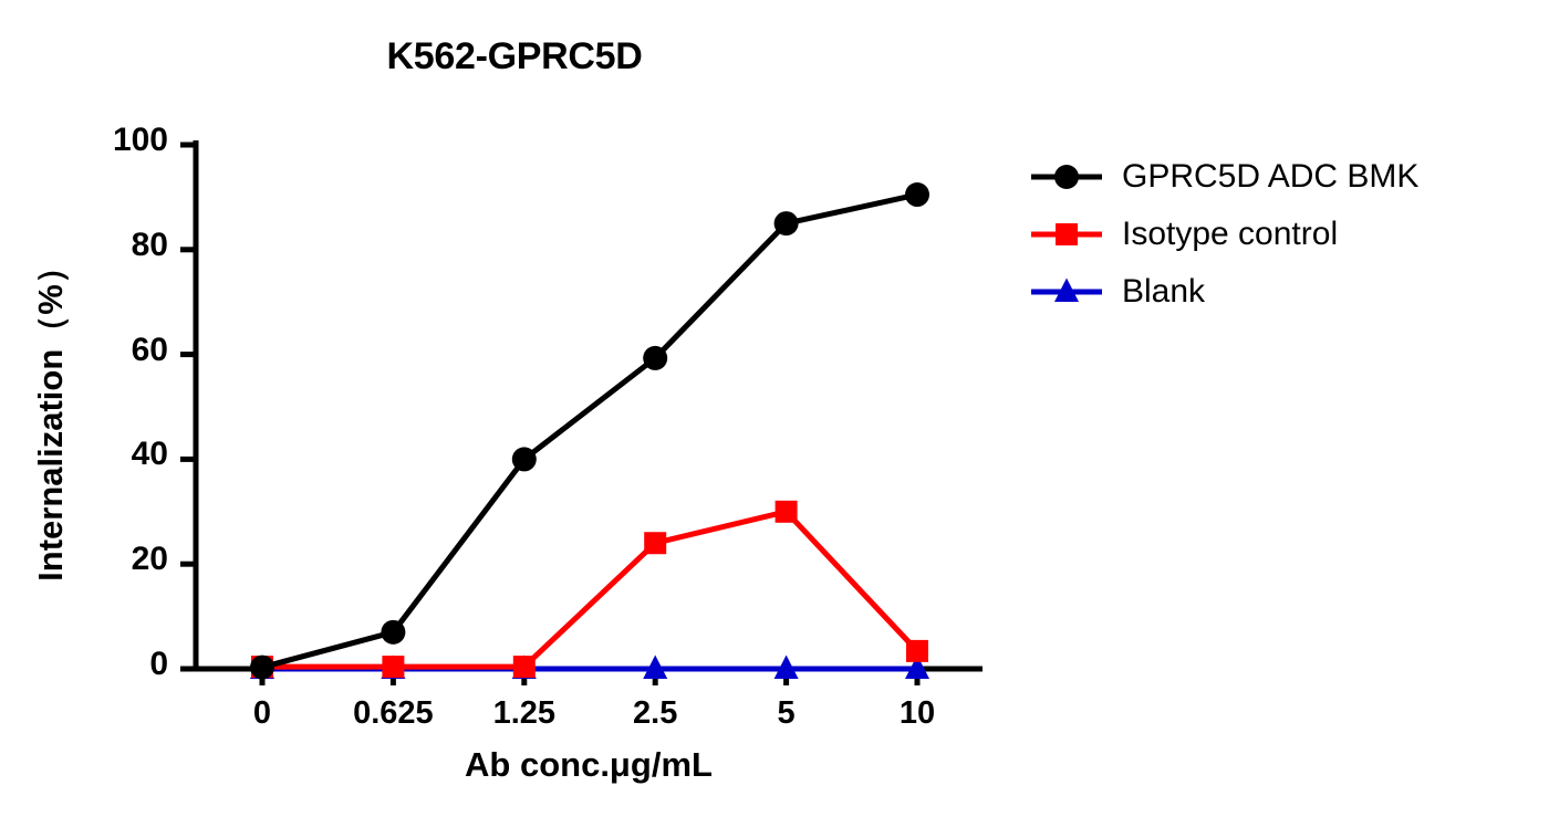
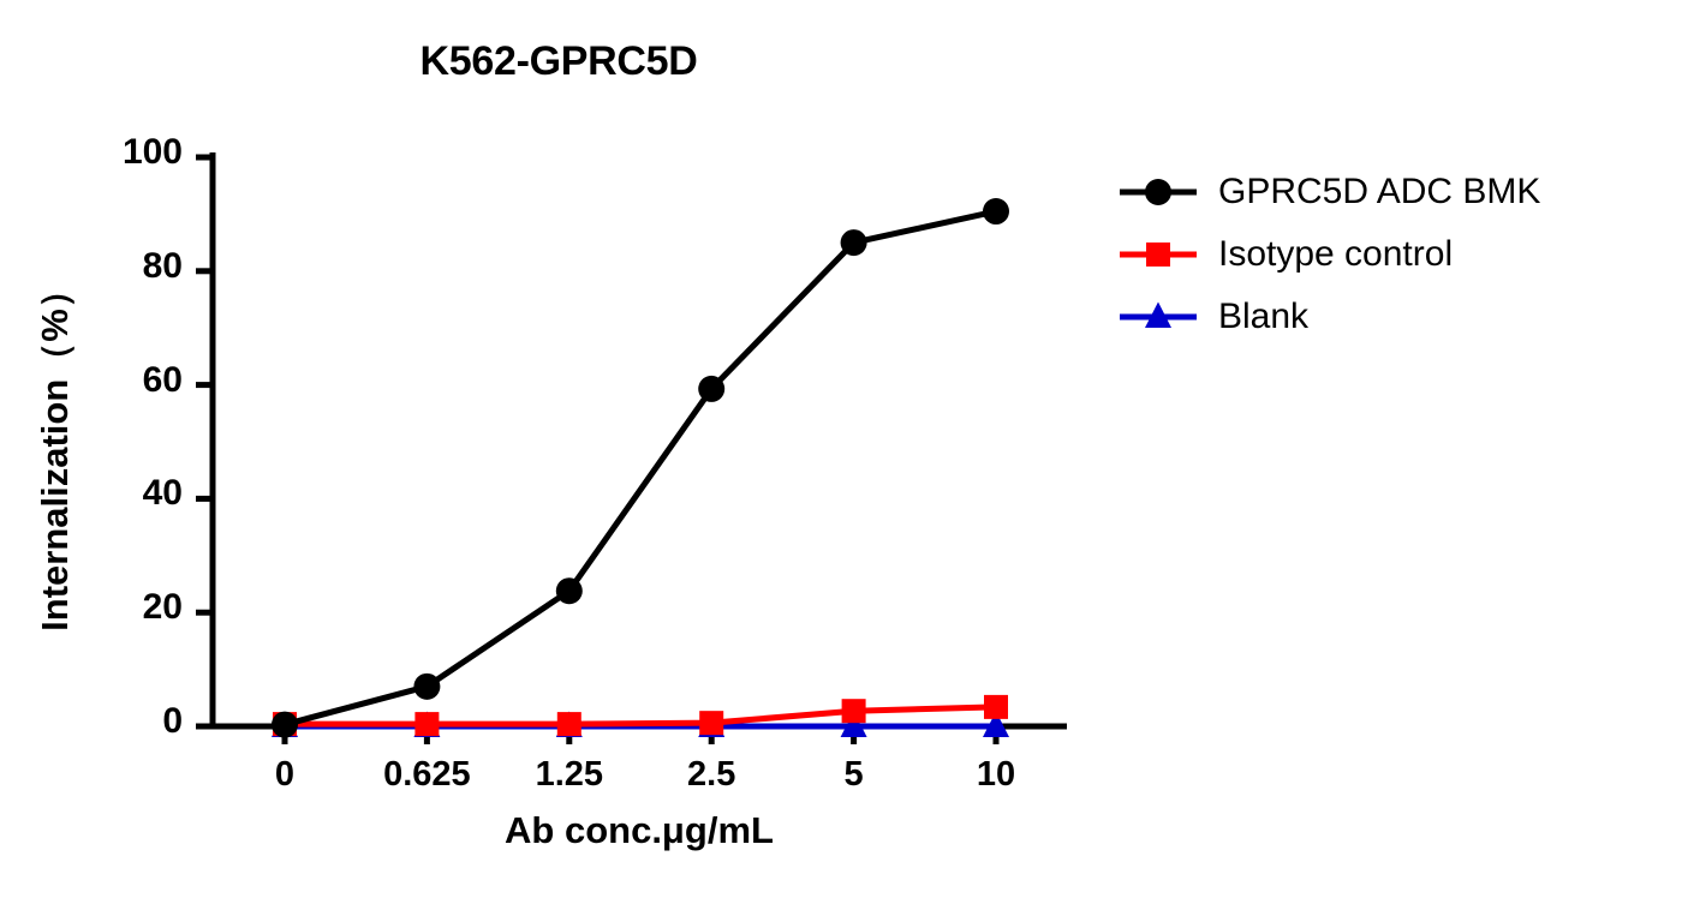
GPRC5D ADC BMK/1.25: 40 -> 24
Isotype control/2.5: 24 -> 1
Isotype control/5: 30 -> 3
